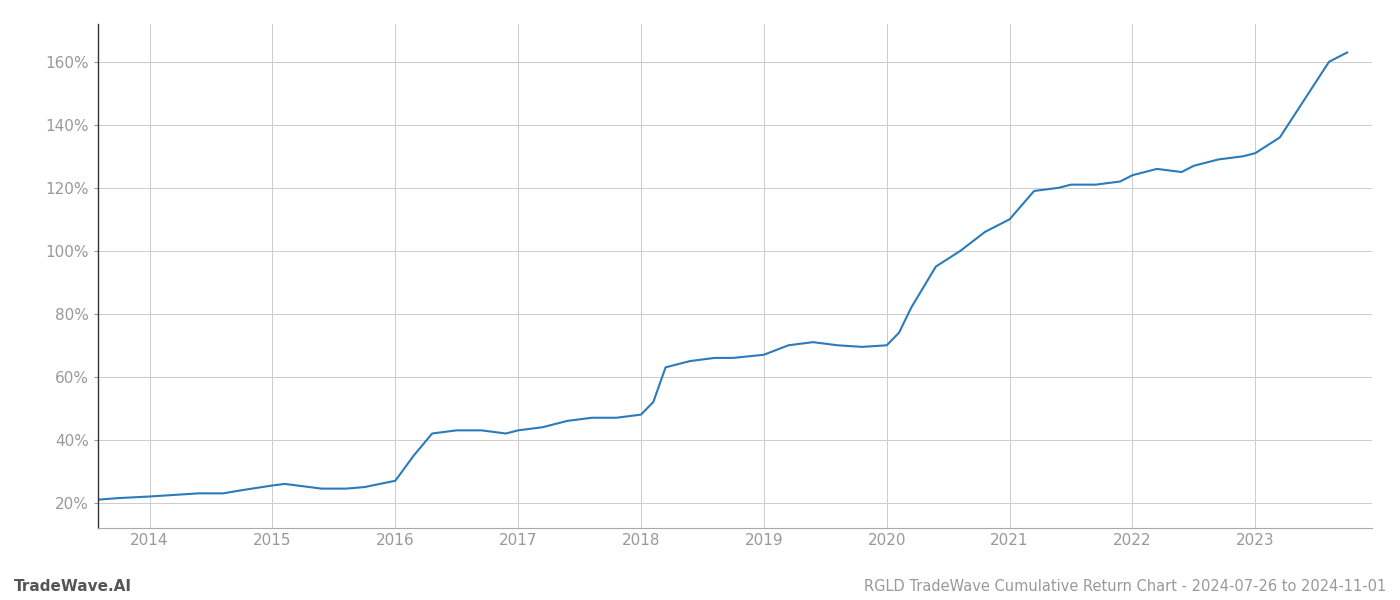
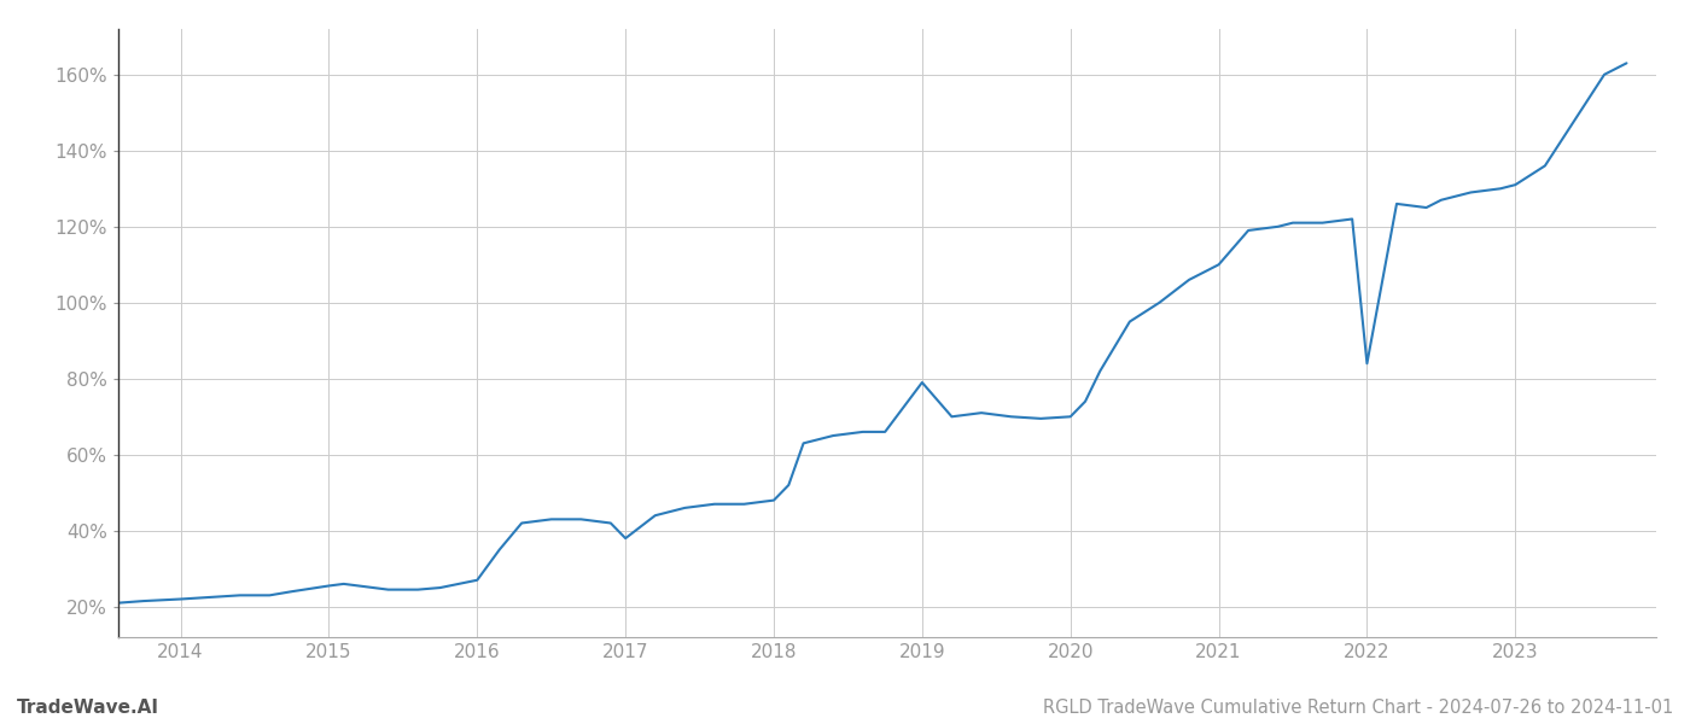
2017: 43.0% -> 38.0%
2019: 67.0% -> 79.0%
2022: 124.0% -> 84.0%
